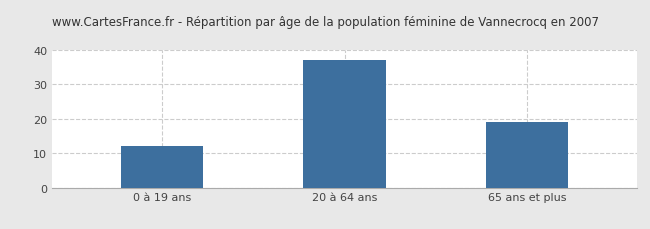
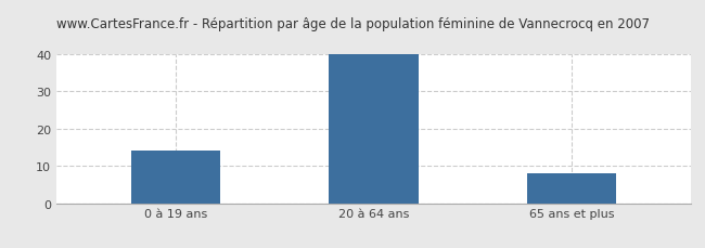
0 à 19 ans: 12 -> 14
20 à 64 ans: 37 -> 40
65 ans et plus: 19 -> 8
